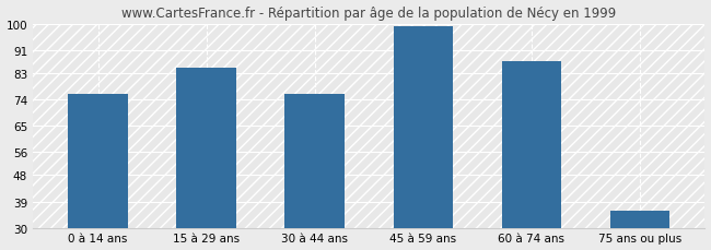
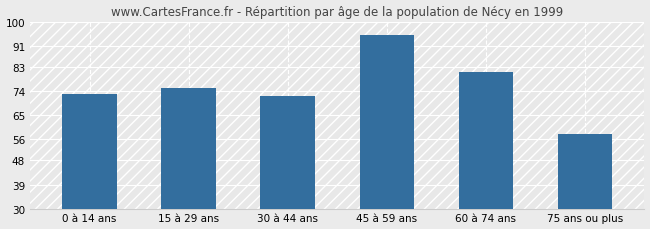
0 à 14 ans: 76 -> 73
15 à 29 ans: 85 -> 75
30 à 44 ans: 76 -> 72
45 à 59 ans: 99 -> 95
60 à 74 ans: 87 -> 81
75 ans ou plus: 36 -> 58
